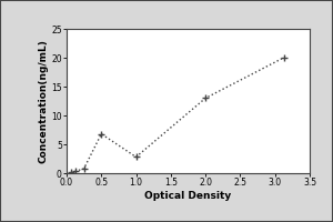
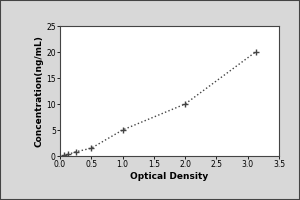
0.5: 6.8 -> 1.5
1.0: 2.8 -> 5.0
2.0: 13.0 -> 10.0
